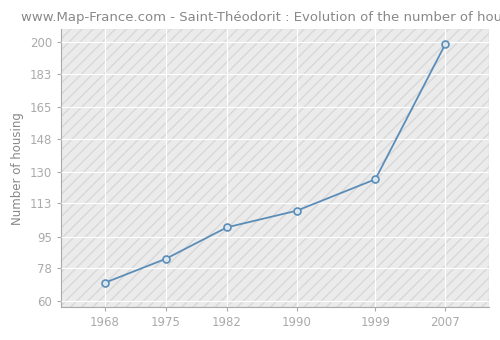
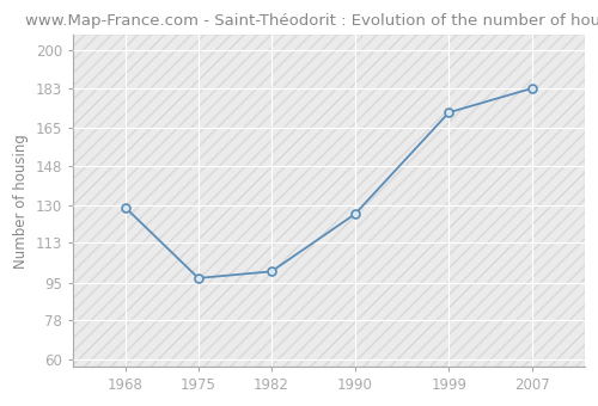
1968: 70 -> 129
1975: 83 -> 97
1990: 109 -> 126
1999: 126 -> 172
2007: 199 -> 183
